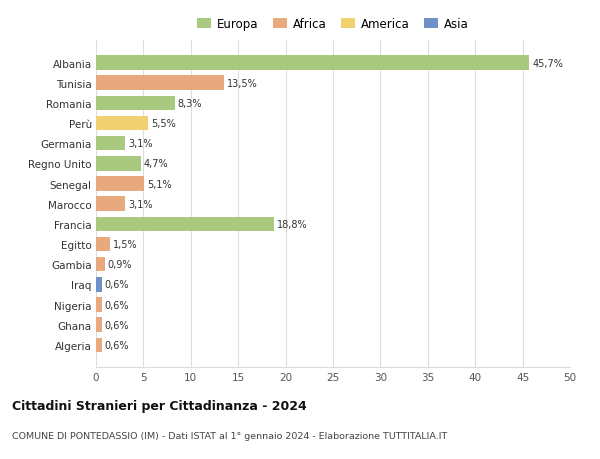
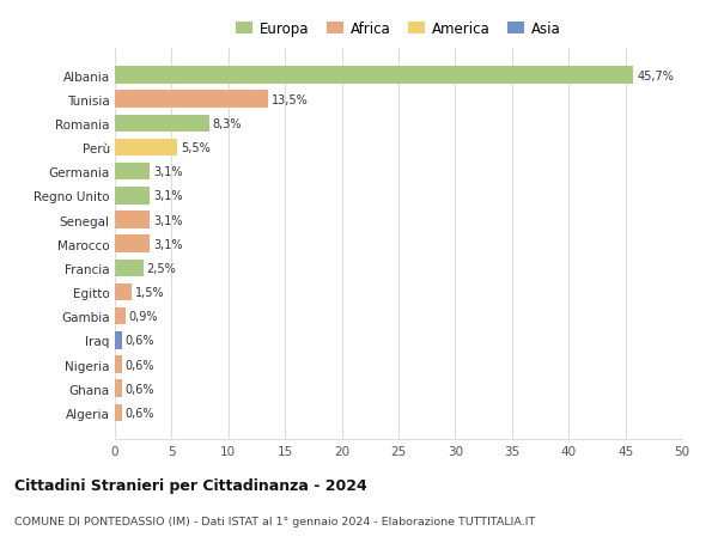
Regno Unito: 4,7% -> 3,1%
Senegal: 5,1% -> 3,1%
Francia: 18,8% -> 2,5%
